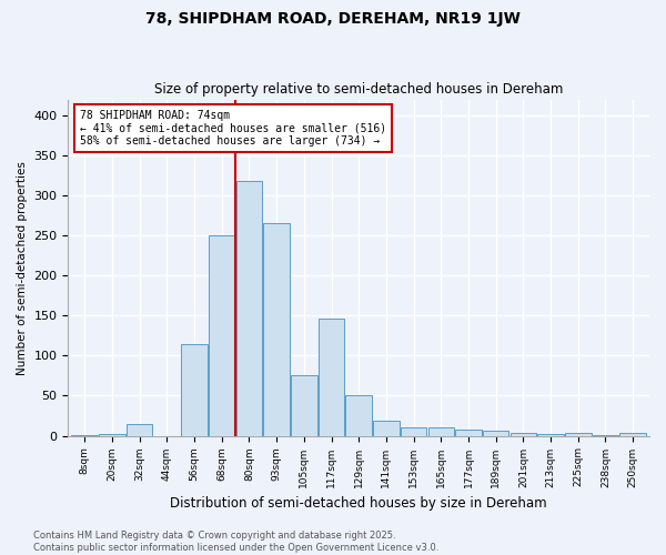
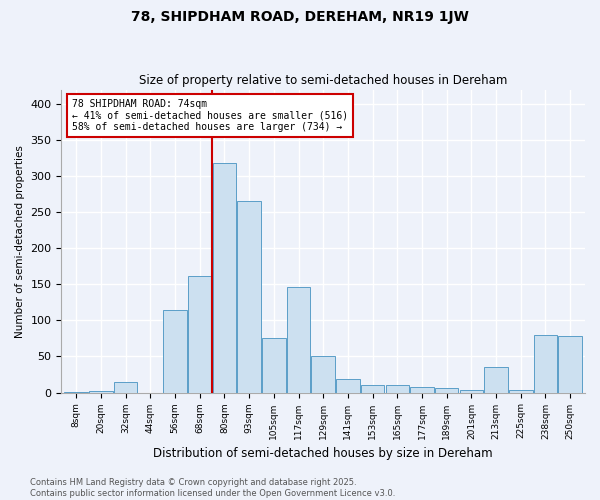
68sqm: 250 -> 162
213sqm: 2 -> 36
238sqm: 1 -> 80
250sqm: 3 -> 78
